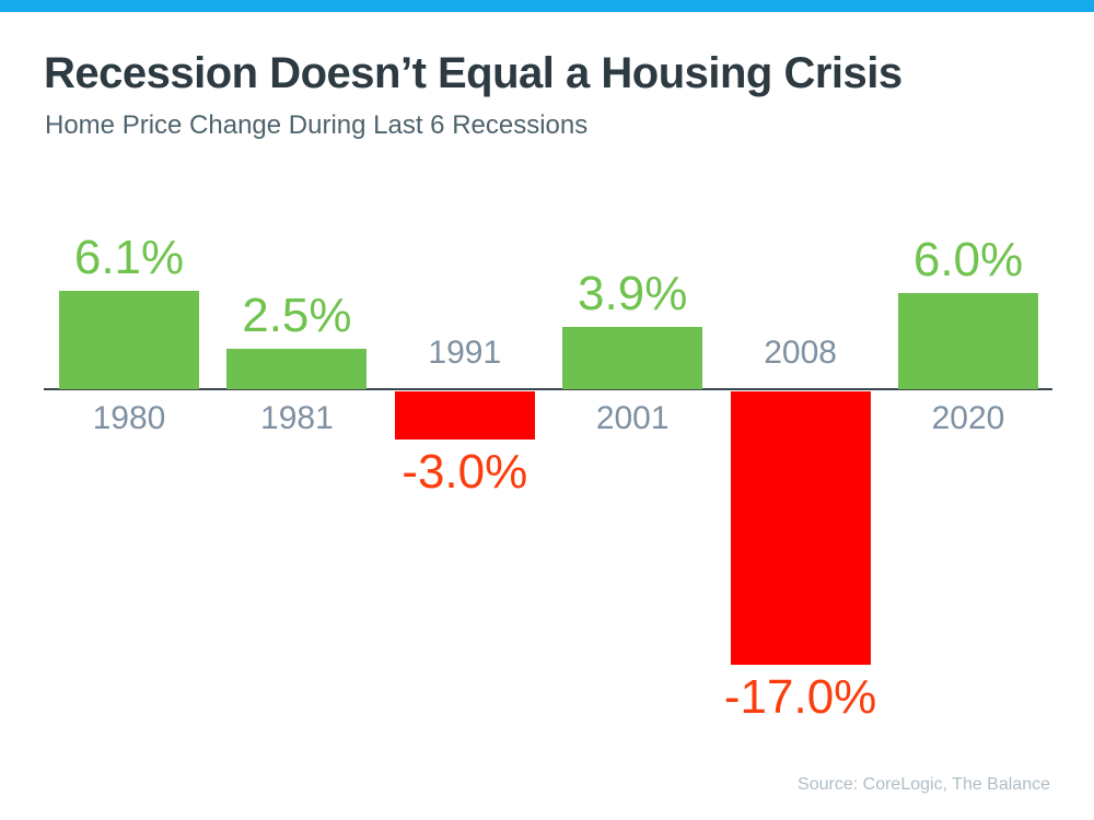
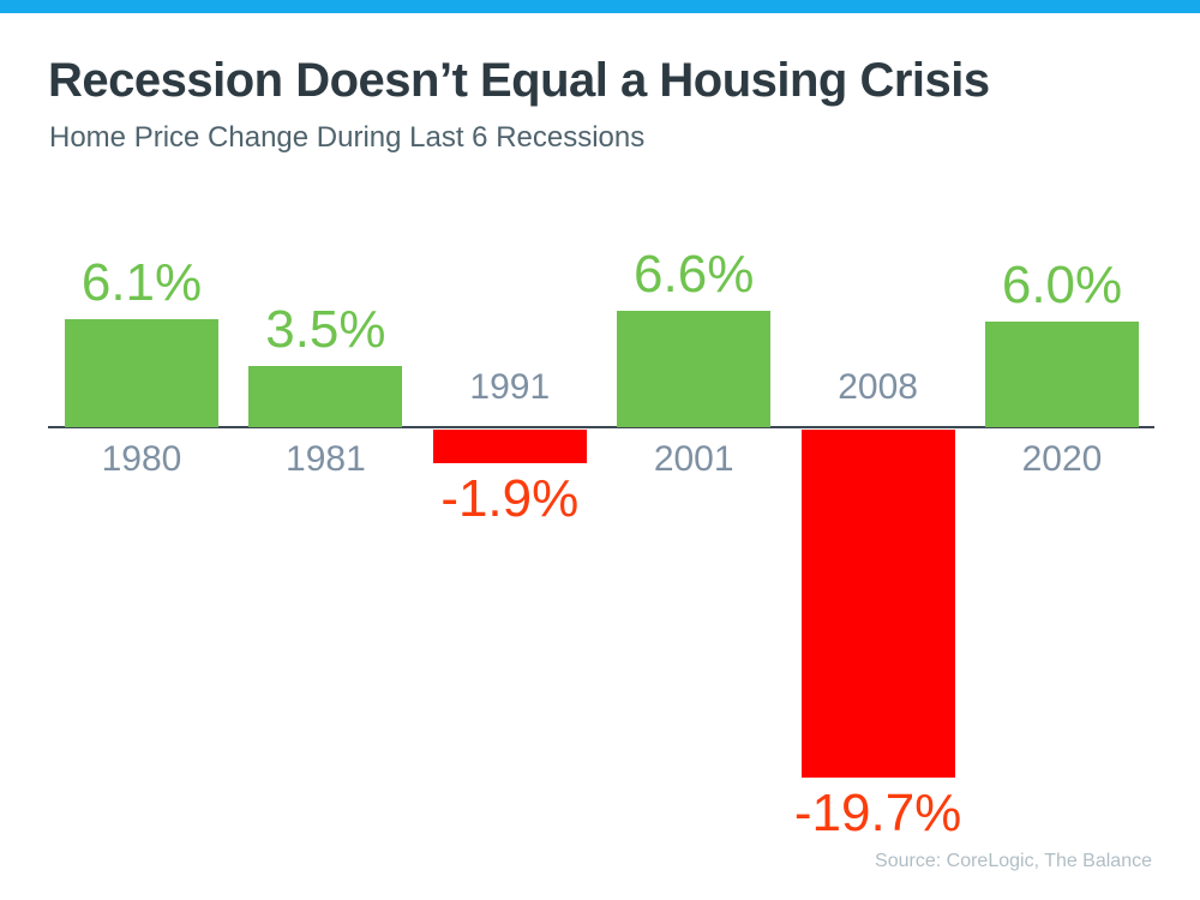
1981: 2.5% -> 3.5%
1991: -3.0% -> -1.9%
2001: 3.9% -> 6.6%
2008: -17.0% -> -19.7%
